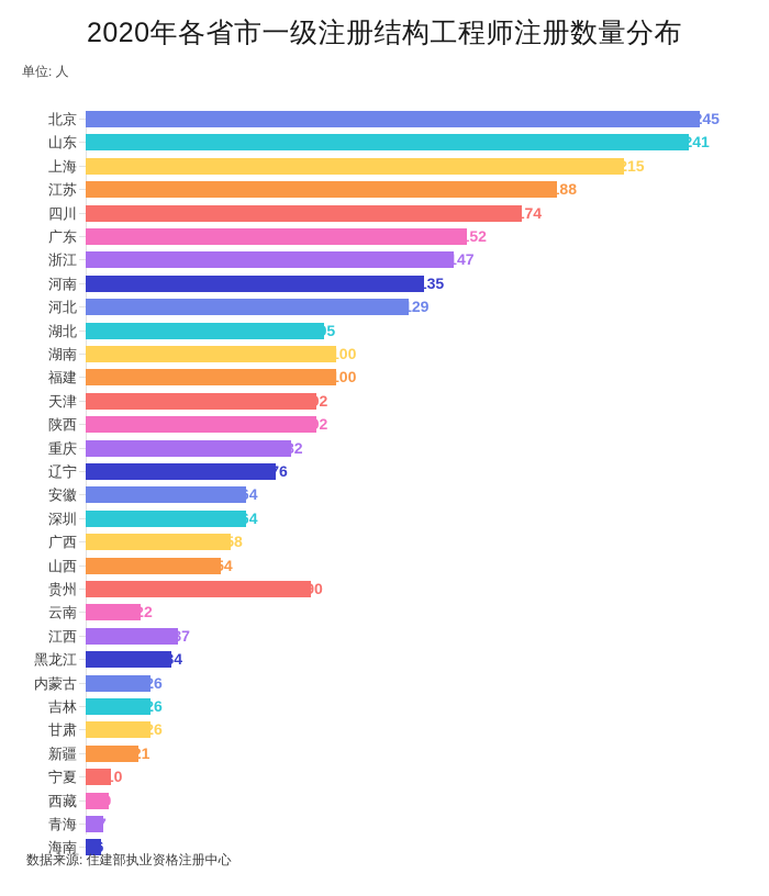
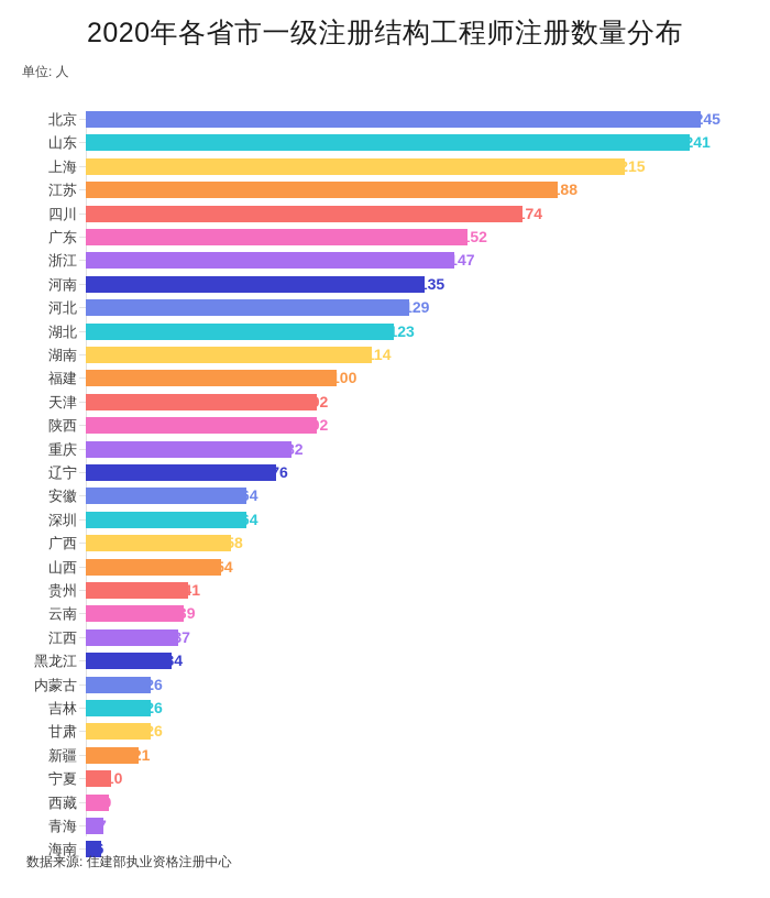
湖北: 95 -> 123
湖南: 100 -> 114
贵州: 90 -> 41
云南: 22 -> 39
